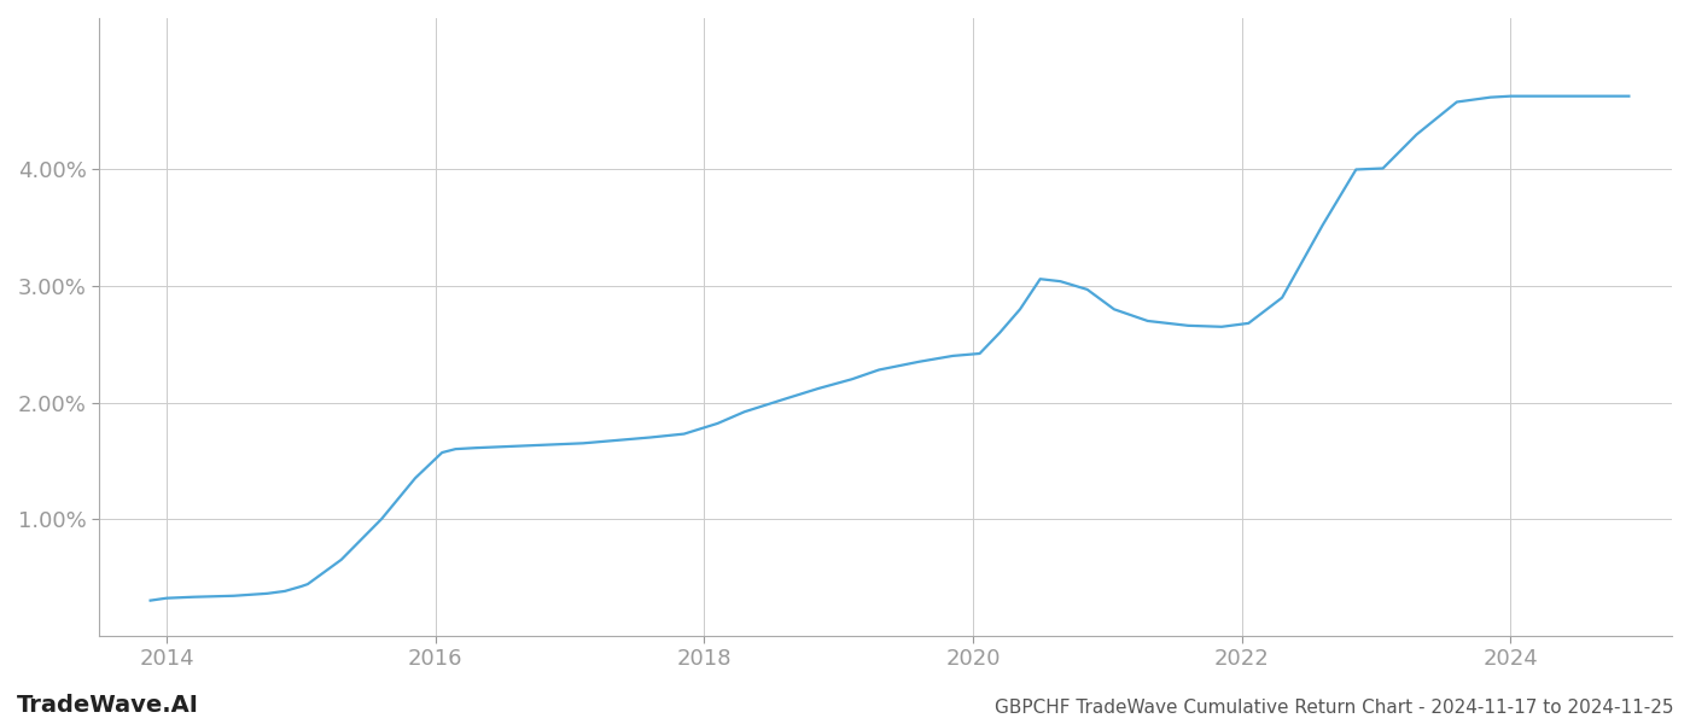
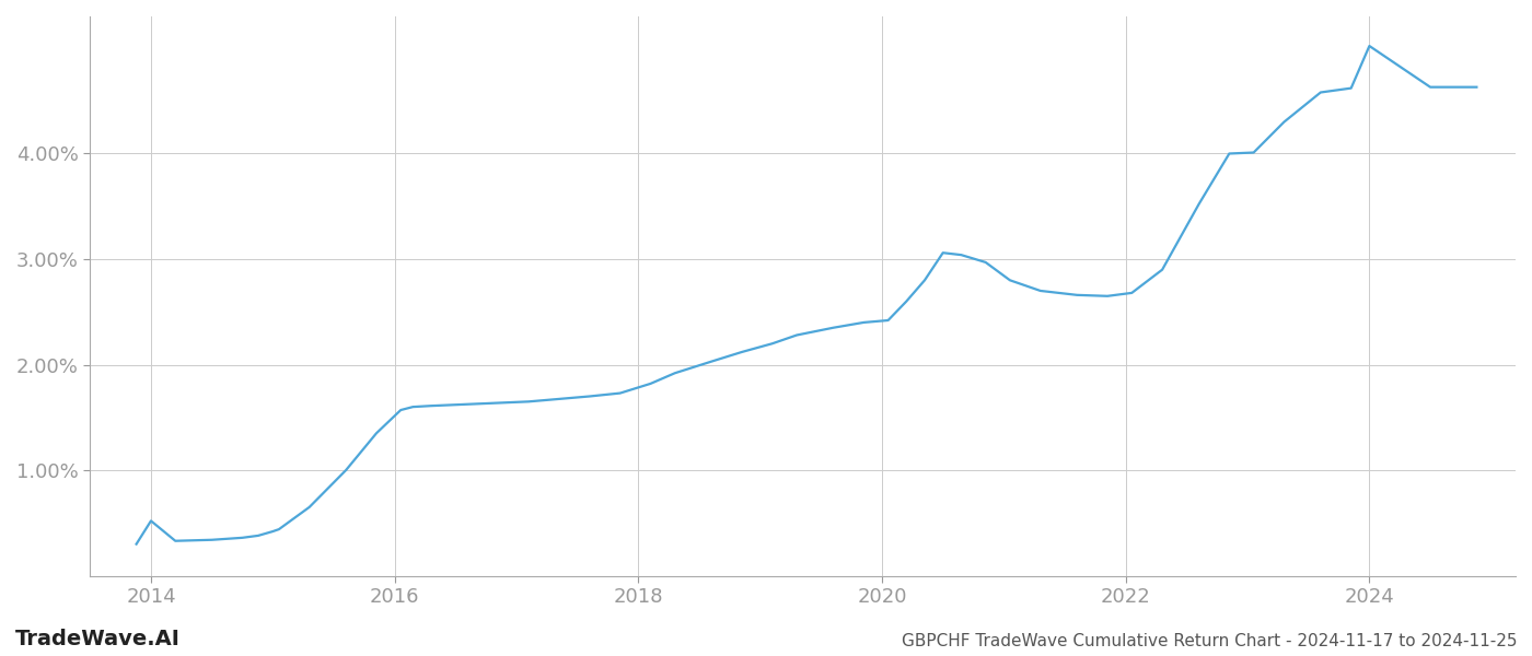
2014: 0.32% -> 0.52%
2024: 4.63% -> 5.02%
